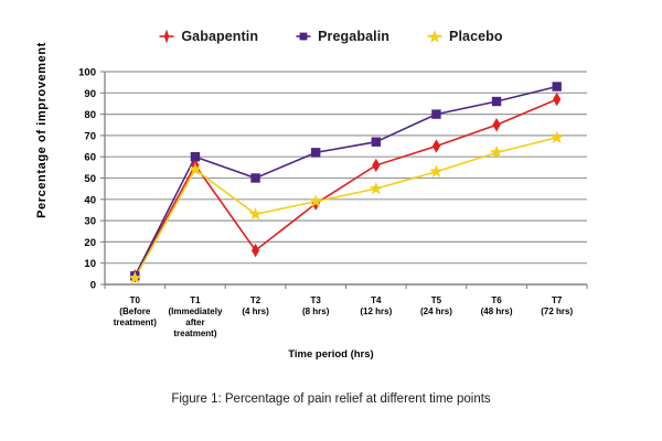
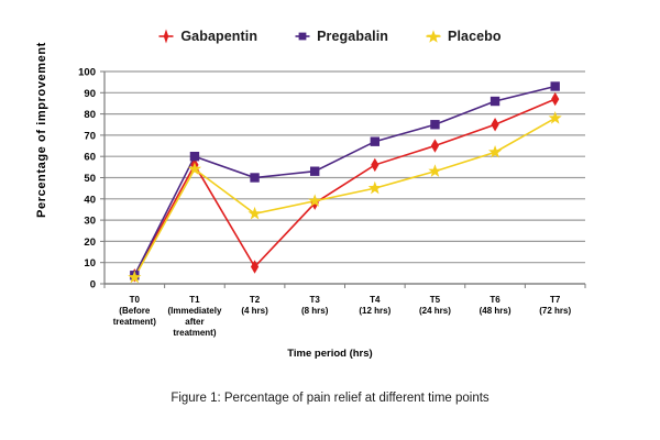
Gabapentin/T2: 16 -> 8
Pregabalin/T3: 62 -> 53
Pregabalin/T5: 80 -> 75
Placebo/T7: 69 -> 78
